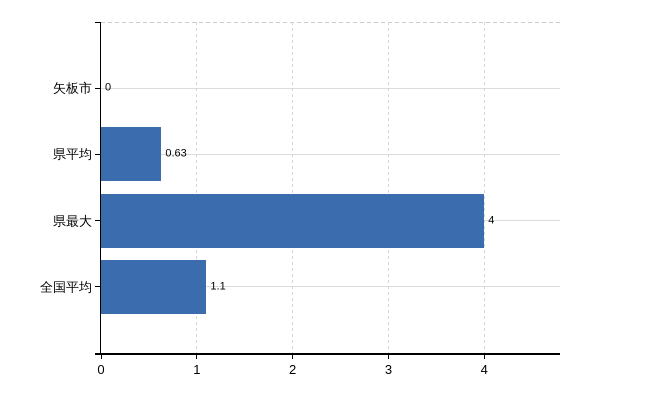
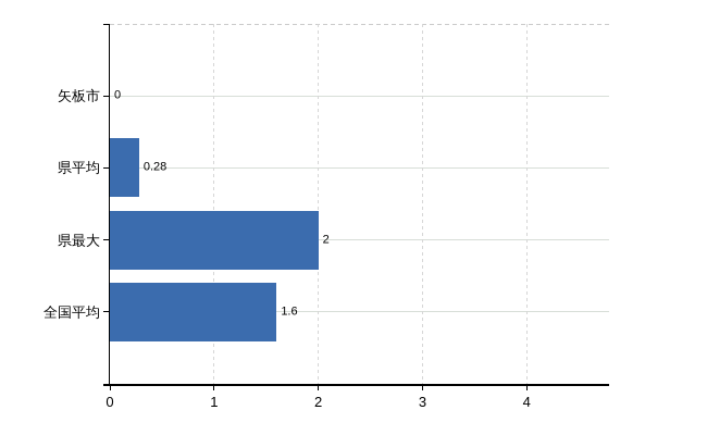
県平均: 0.63 -> 0.28
県最大: 4 -> 2
全国平均: 1.1 -> 1.6
